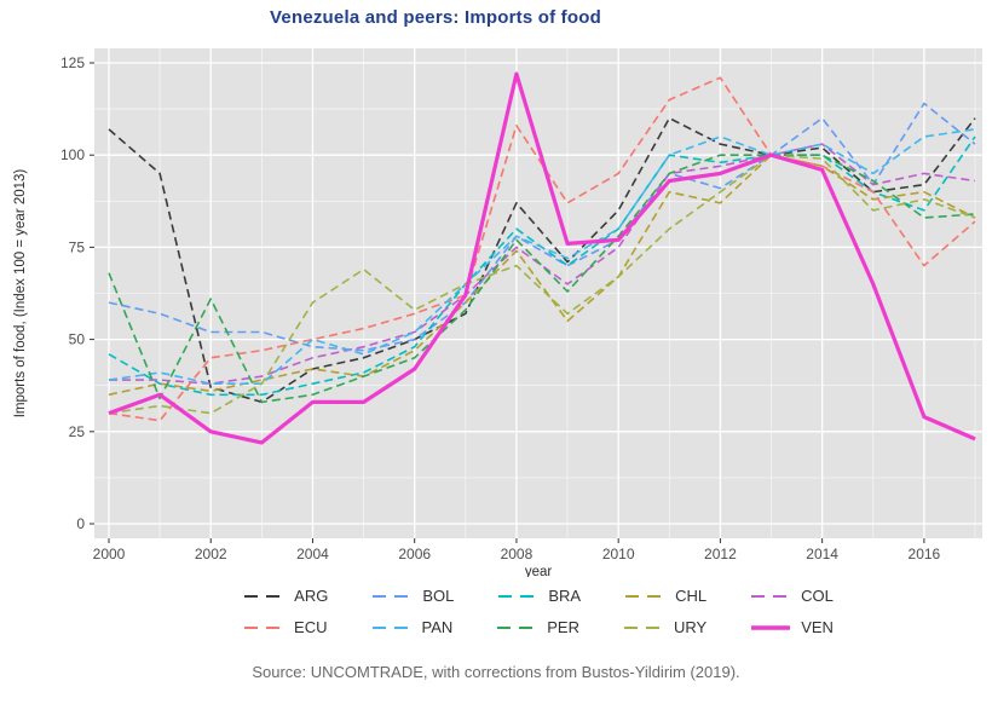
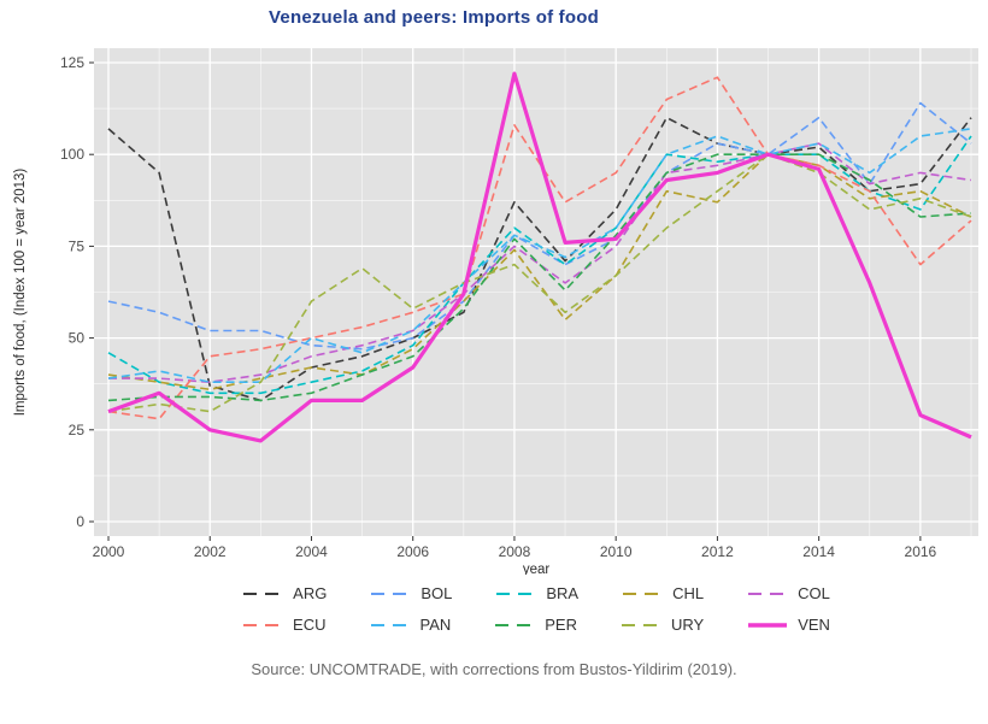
CHL/2000: 35 -> 40
PER/2000: 68 -> 33
PER/2002: 61 -> 34
BOL/2012: 91 -> 103
URY/2014: 99 -> 95
